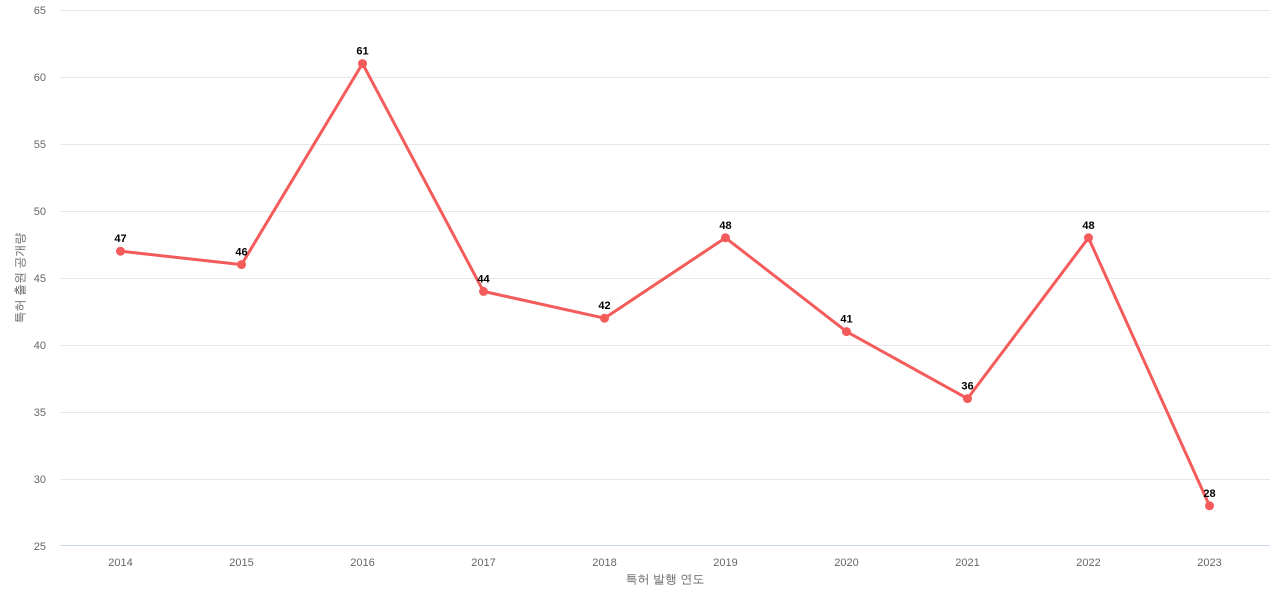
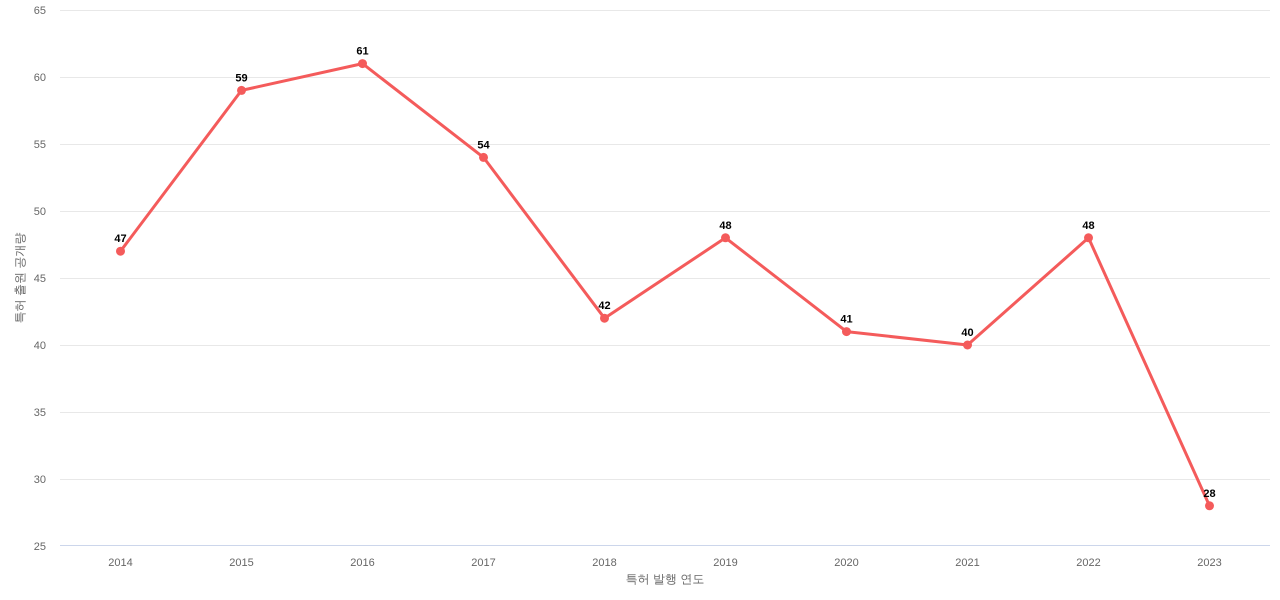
2015: 46 -> 59
2017: 44 -> 54
2021: 36 -> 40
